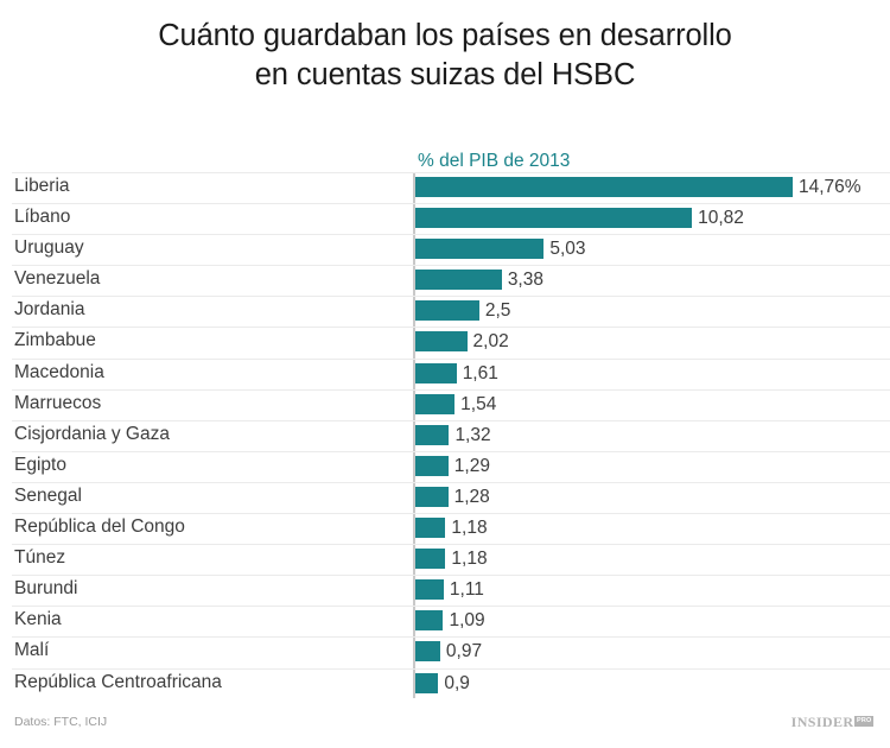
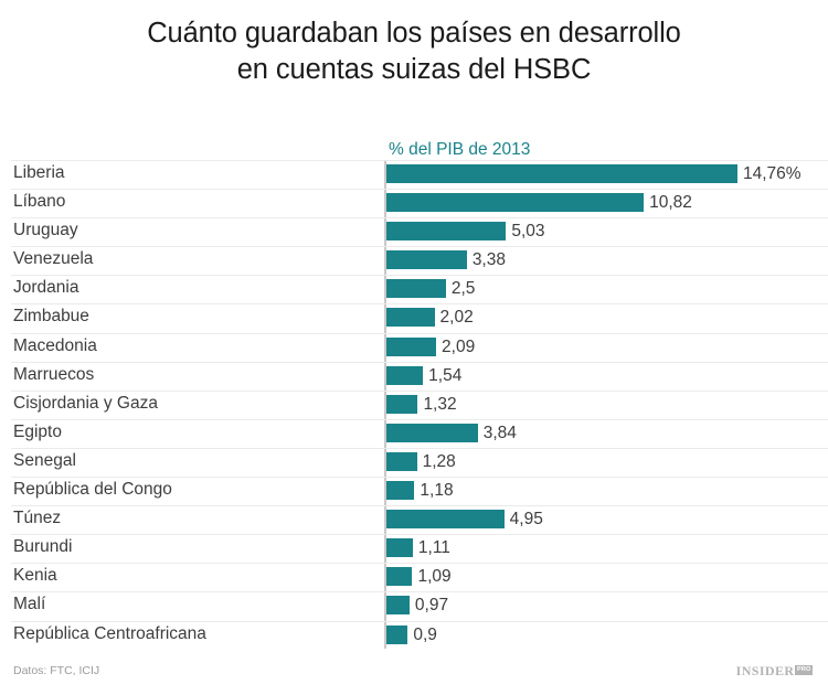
Macedonia: 1,61 -> 2,09
Egipto: 1,29 -> 3,84
Túnez: 1,18 -> 4,95
